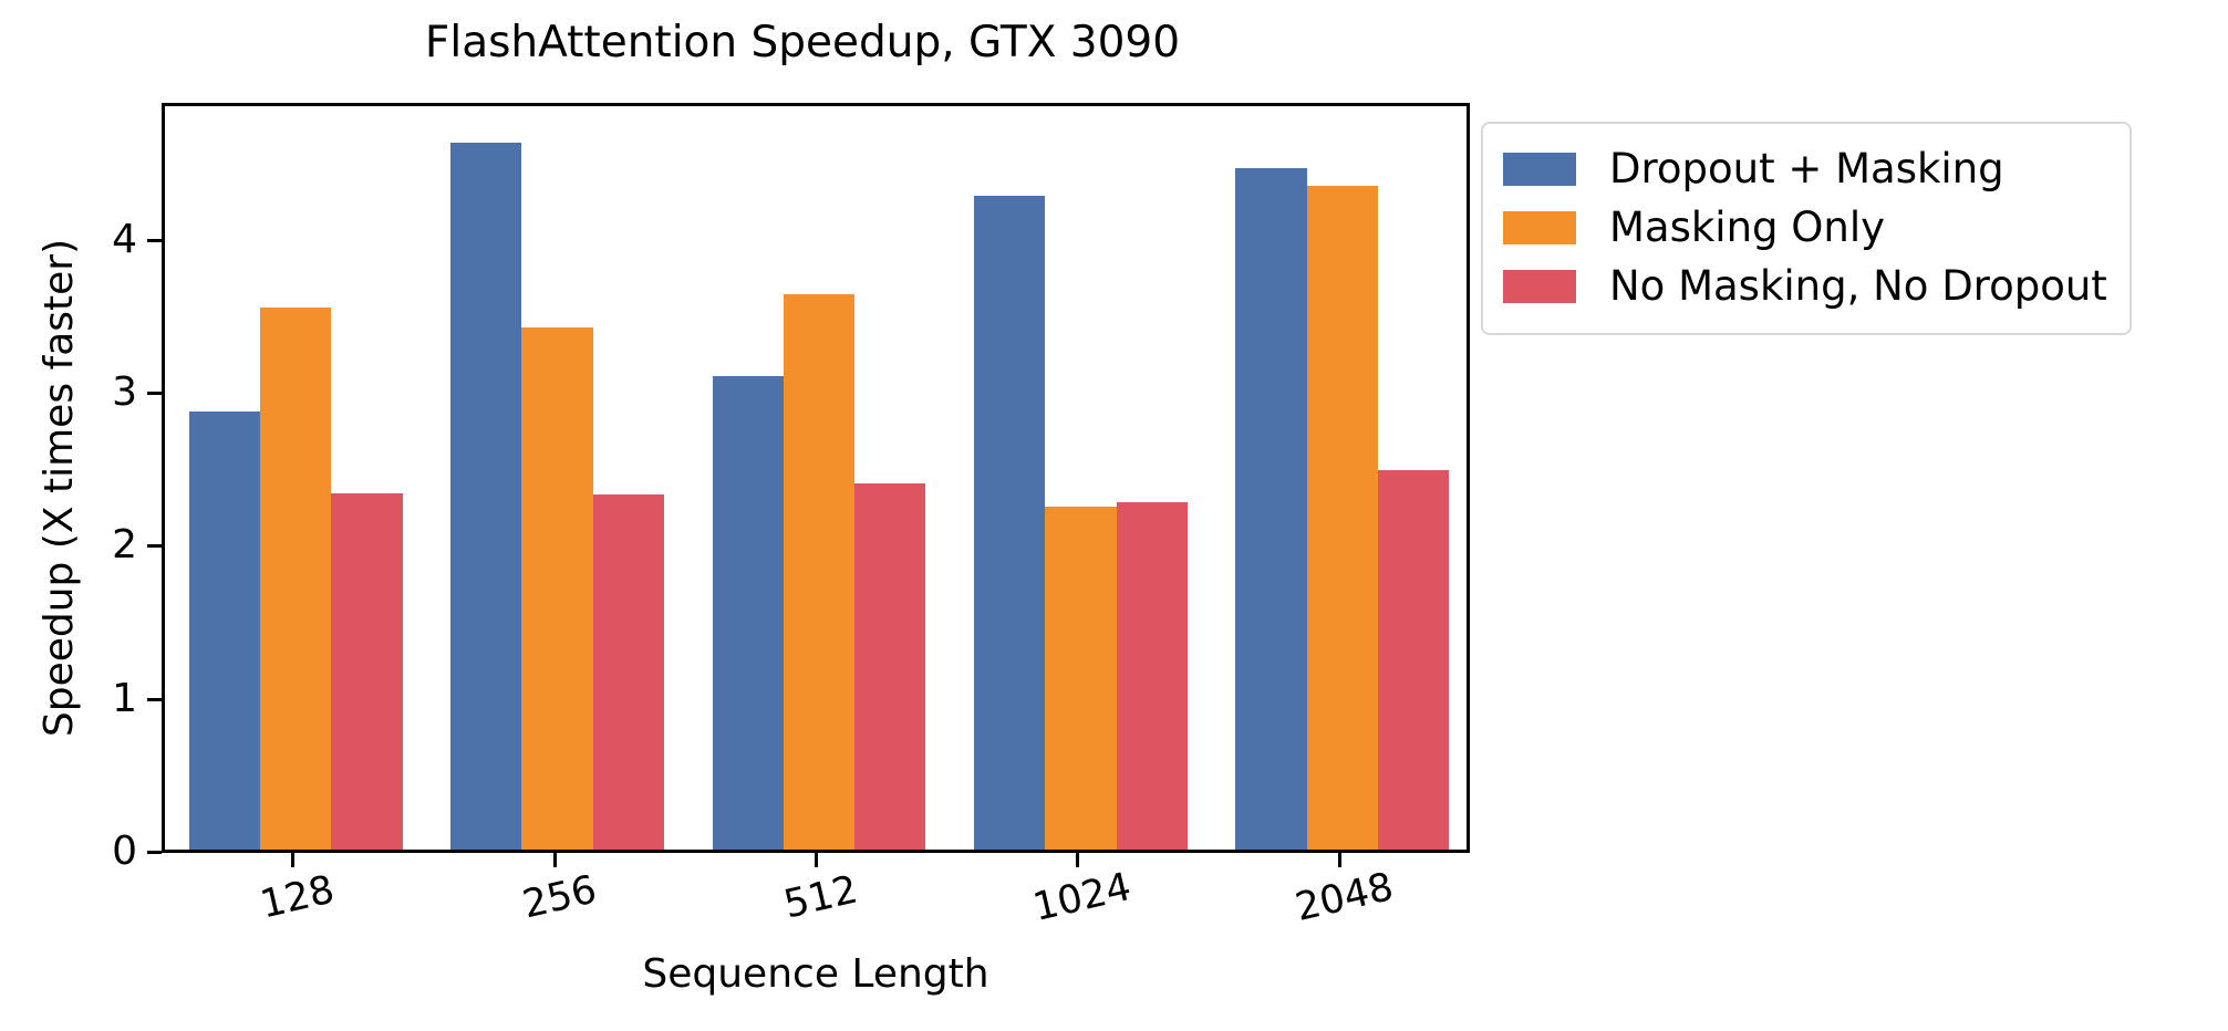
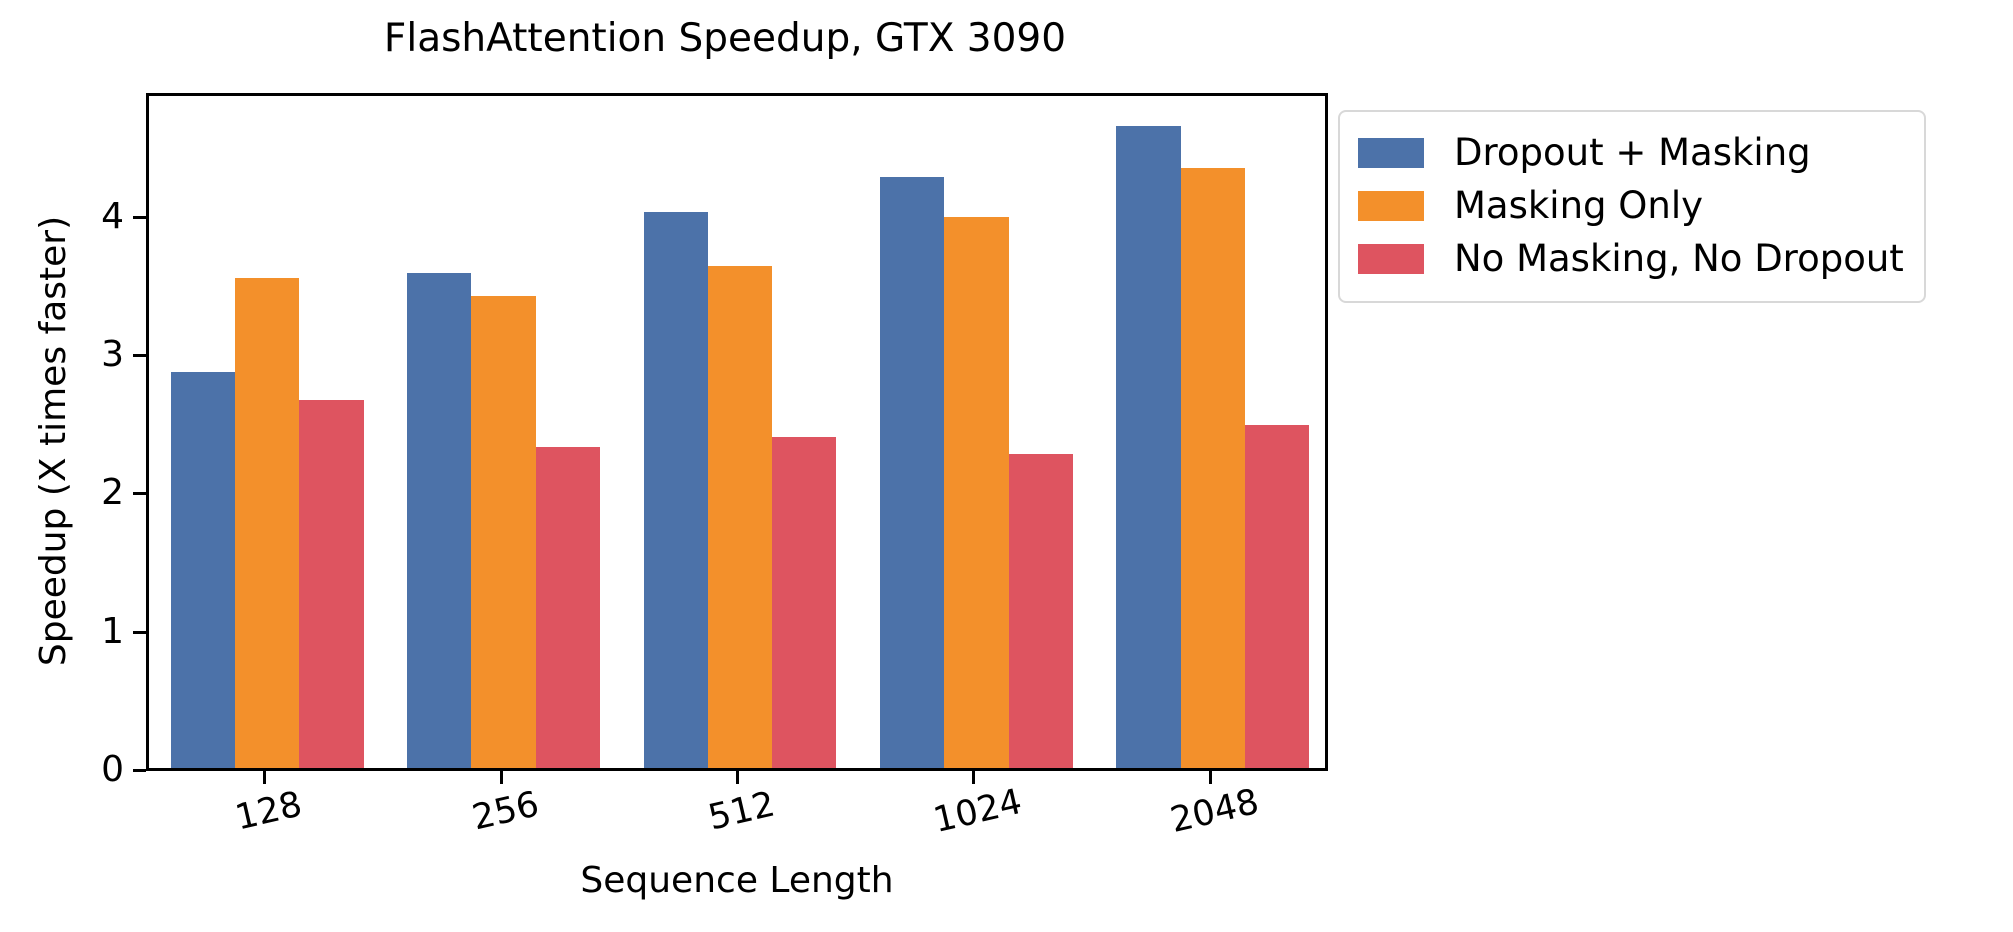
No Masking, No Dropout/128: 2.33 -> 2.66
Dropout + Masking/256: 4.62 -> 3.58
Dropout + Masking/512: 3.09 -> 4.02
Masking Only/1024: 2.24 -> 3.98
Dropout + Masking/2048: 4.45 -> 4.64
